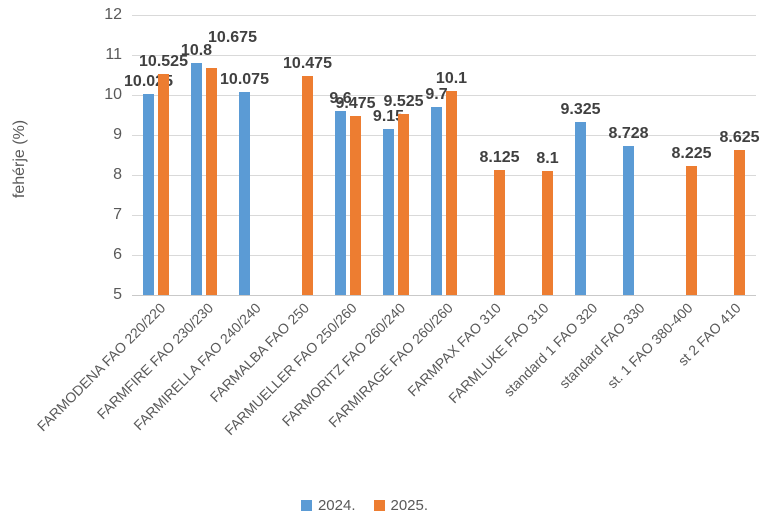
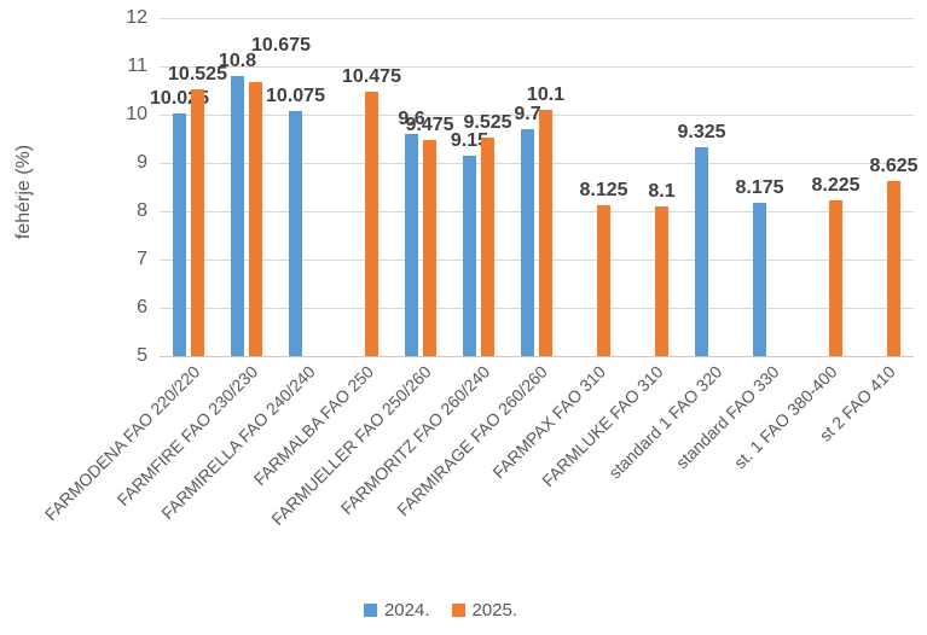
2024./standard FAO 330: 8.728 -> 8.175
